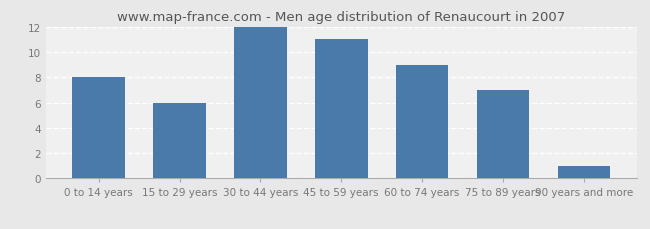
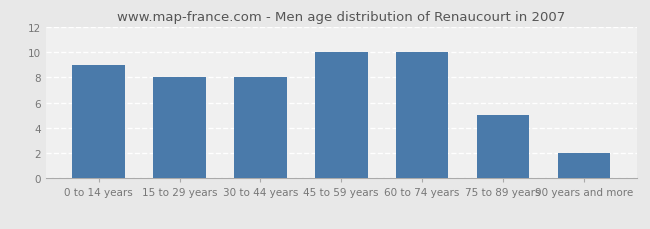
0 to 14 years: 8 -> 9
15 to 29 years: 6 -> 8
30 to 44 years: 12 -> 8
45 to 59 years: 11 -> 10
60 to 74 years: 9 -> 10
75 to 89 years: 7 -> 5
90 years and more: 1 -> 2
